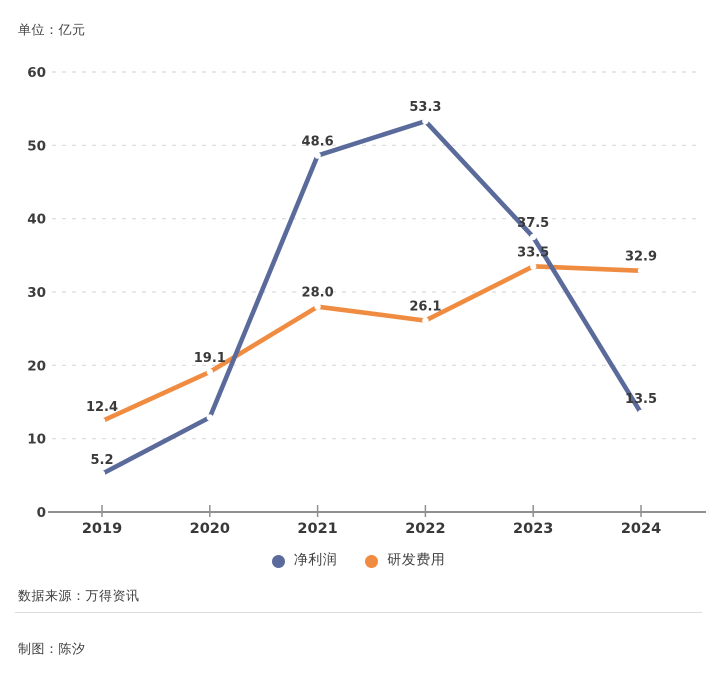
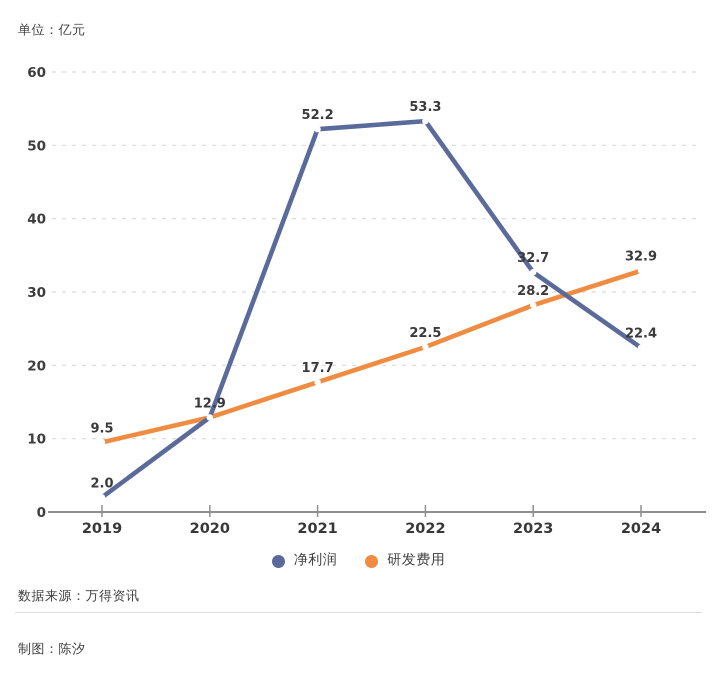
净利润/2019: 5.2 -> 2.0
研发费用/2019: 12.4 -> 9.5
研发费用/2020: 19.1 -> 12.9
净利润/2021: 48.6 -> 52.2
研发费用/2021: 28.0 -> 17.7
研发费用/2022: 26.1 -> 22.5
净利润/2023: 37.5 -> 32.7
研发费用/2023: 33.5 -> 28.2
净利润/2024: 13.5 -> 22.4
